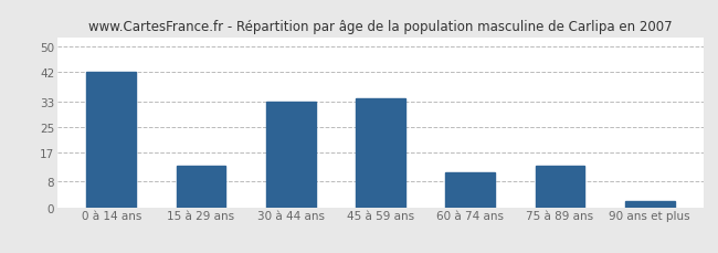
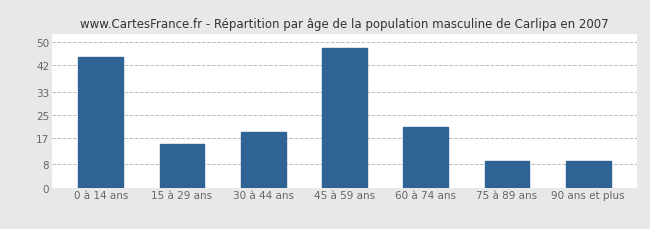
0 à 14 ans: 42 -> 45
15 à 29 ans: 13 -> 15
30 à 44 ans: 33 -> 19
45 à 59 ans: 34 -> 48
60 à 74 ans: 11 -> 21
75 à 89 ans: 13 -> 9
90 ans et plus: 2 -> 9
